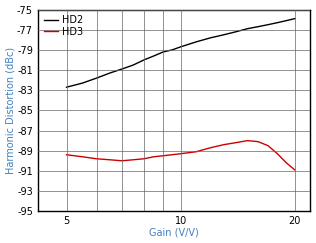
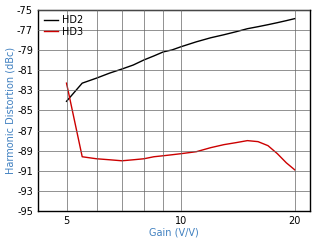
HD2/5: -82.7 -> -84.1
HD3/5: -89.4 -> -82.3
